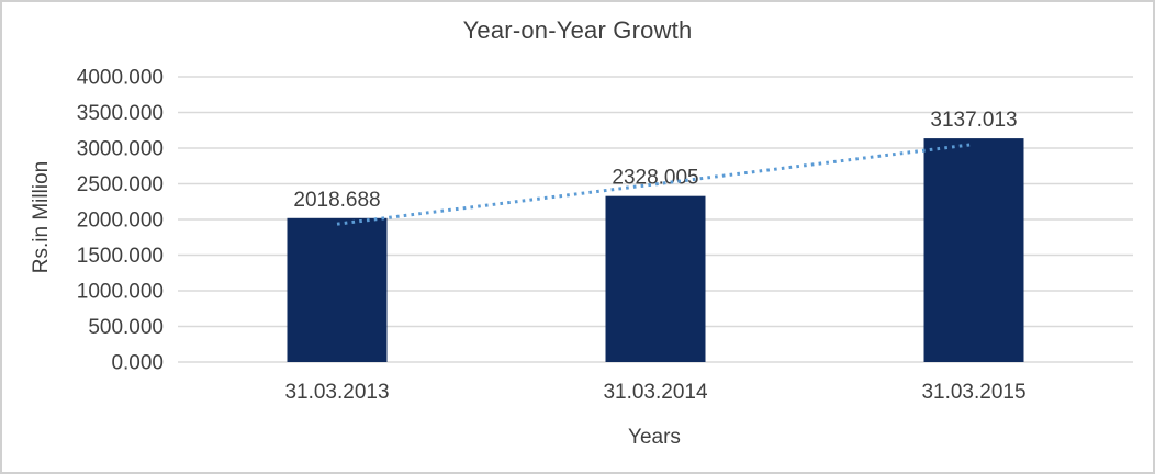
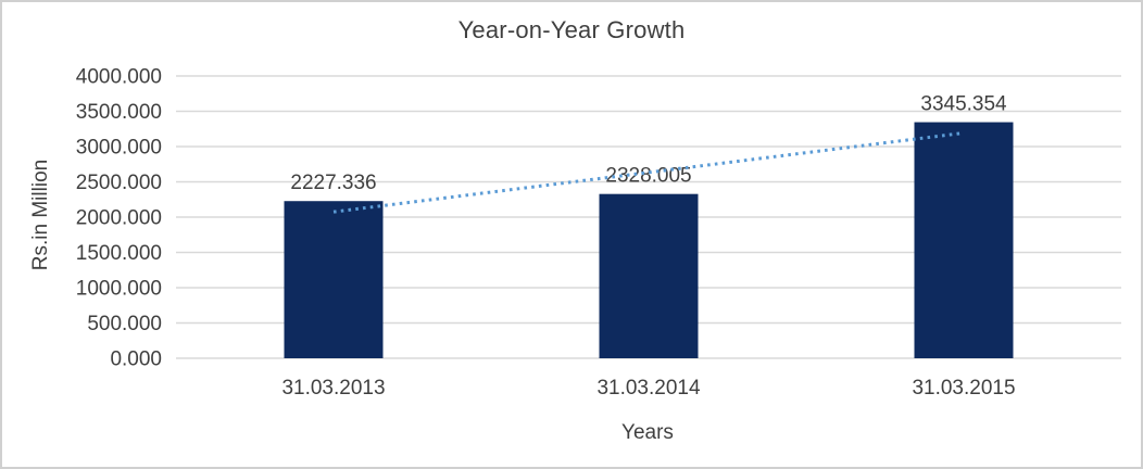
31.03.2013: 2018.688 -> 2227.336
31.03.2015: 3137.013 -> 3345.354
